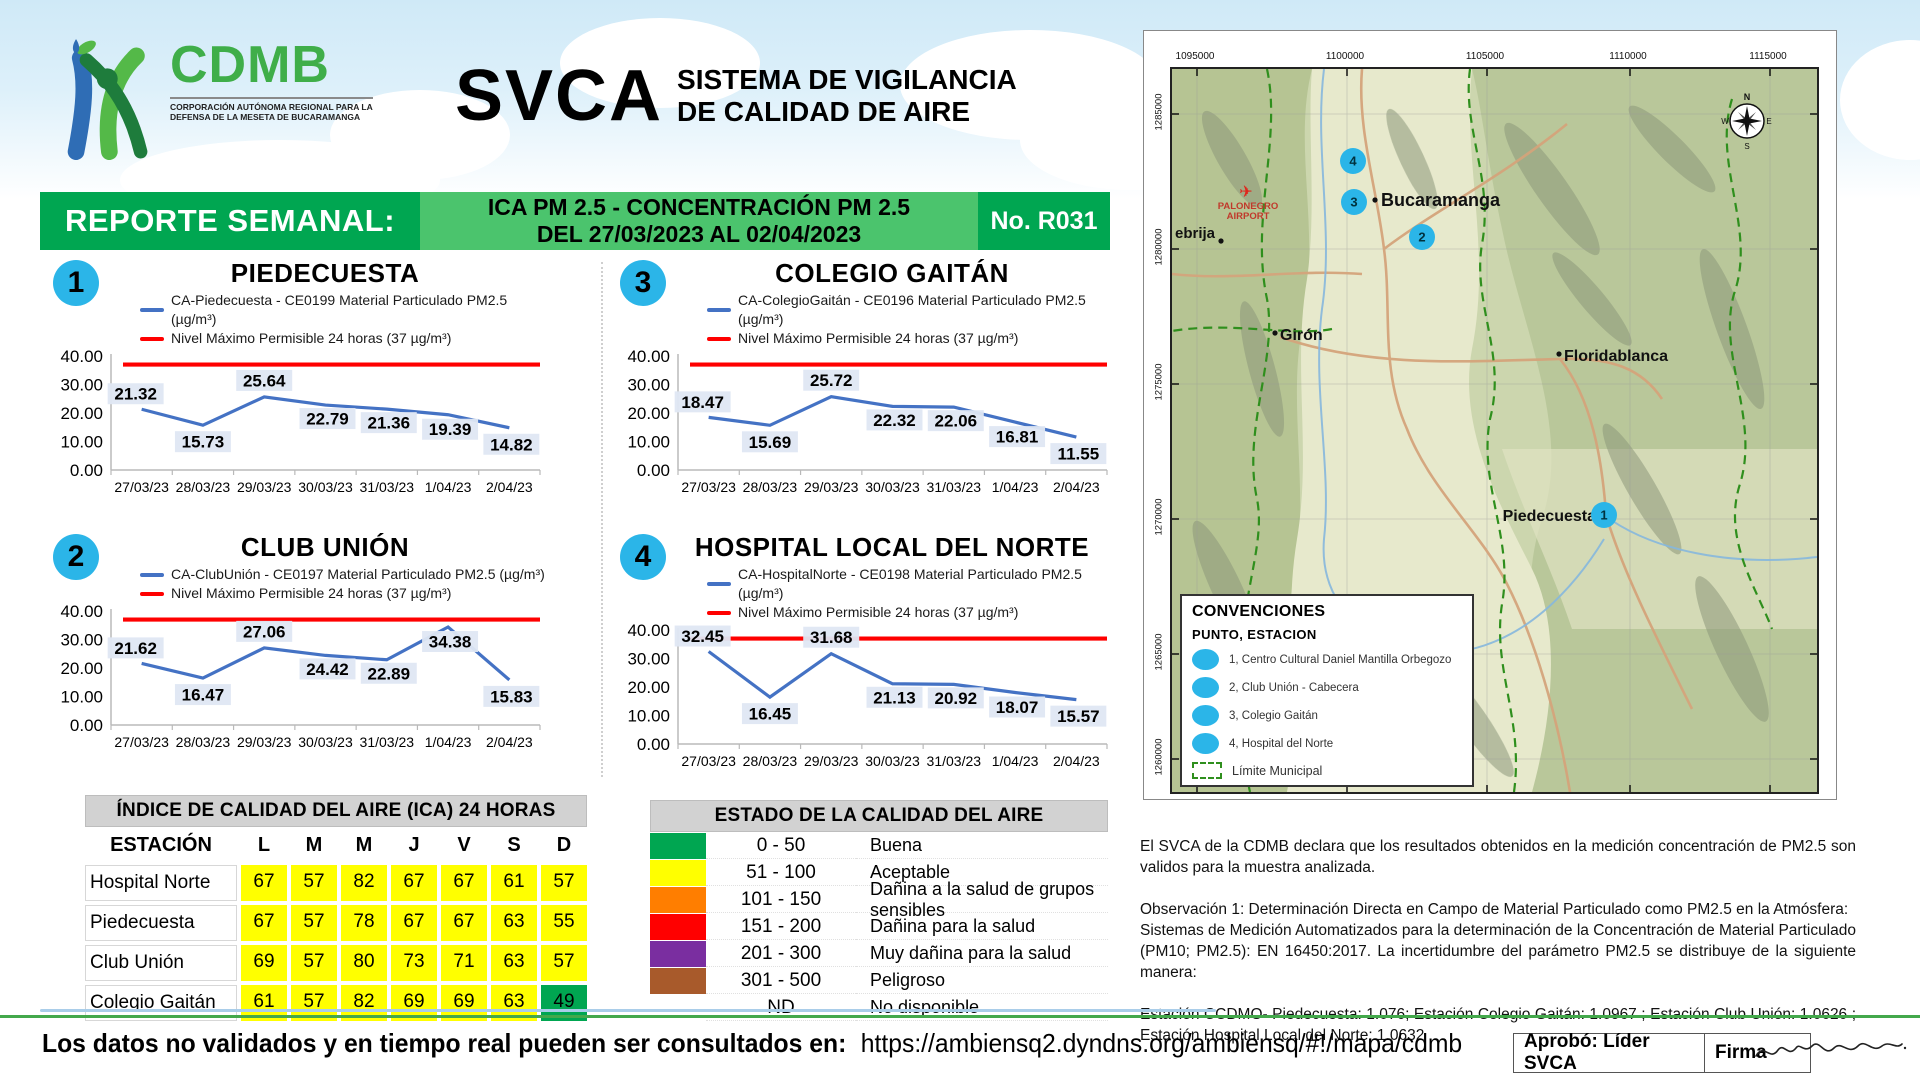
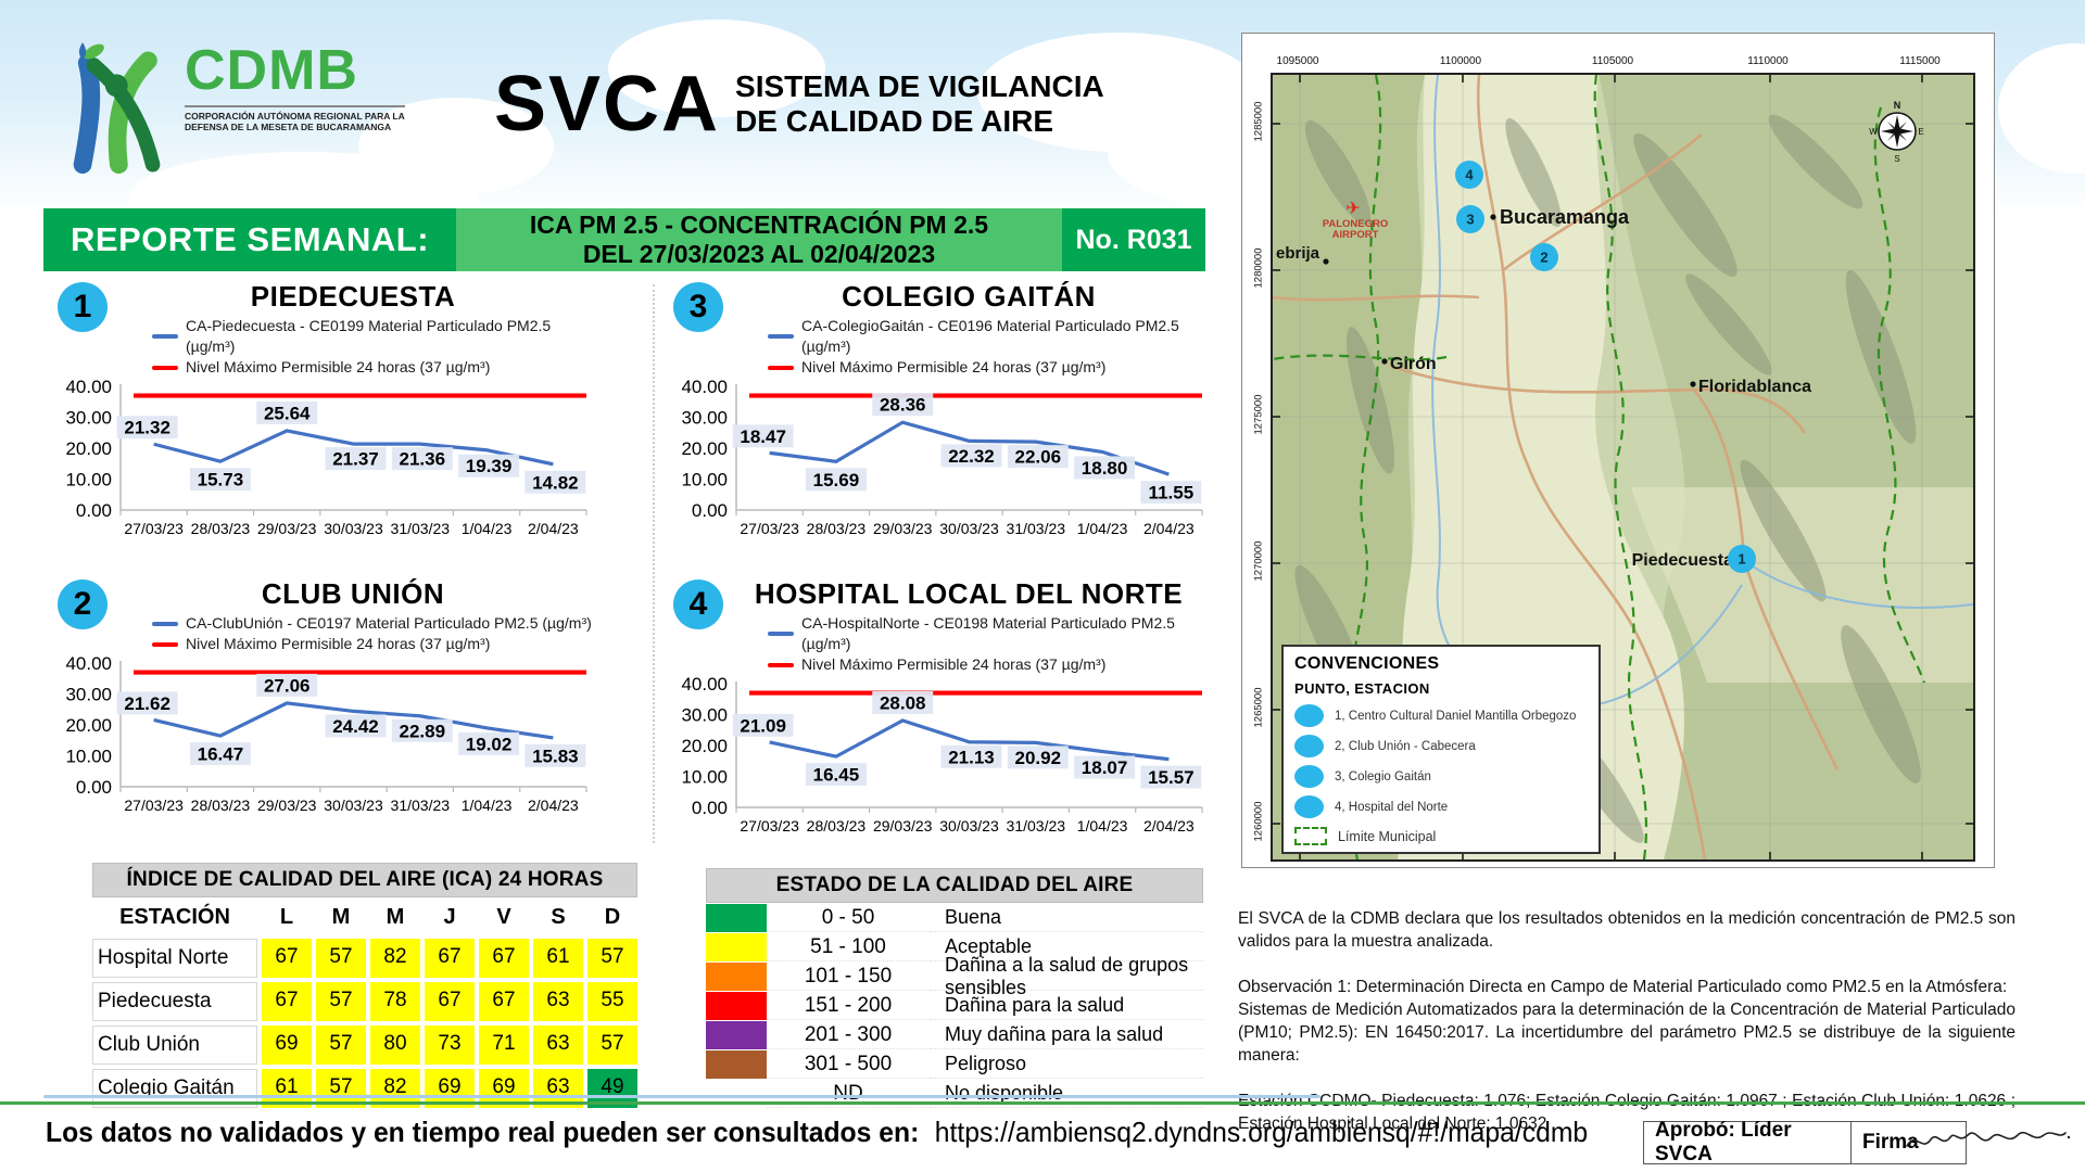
PIEDECUESTA/30/03/23: 22.79 -> 21.37
CLUB UNIÓN/1/04/23: 34.38 -> 19.02
COLEGIO GAITÁN/29/03/23: 25.72 -> 28.36
COLEGIO GAITÁN/1/04/23: 16.81 -> 18.80
HOSPITAL LOCAL DEL NORTE/27/03/23: 32.45 -> 21.09
HOSPITAL LOCAL DEL NORTE/29/03/23: 31.68 -> 28.08
